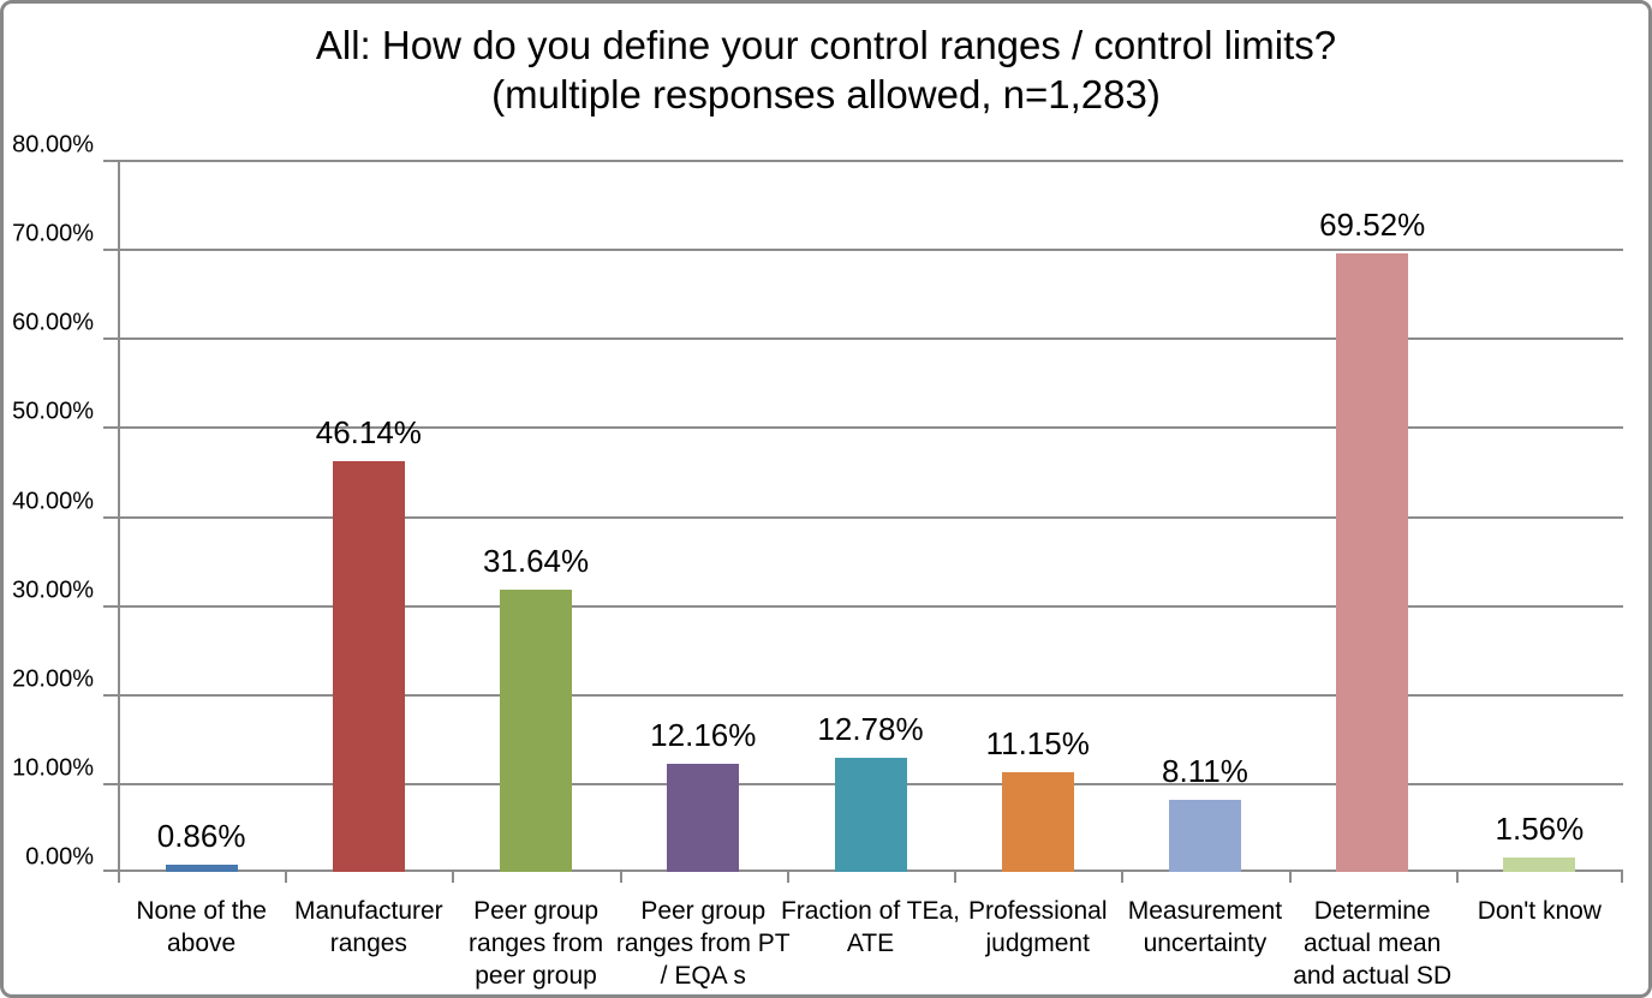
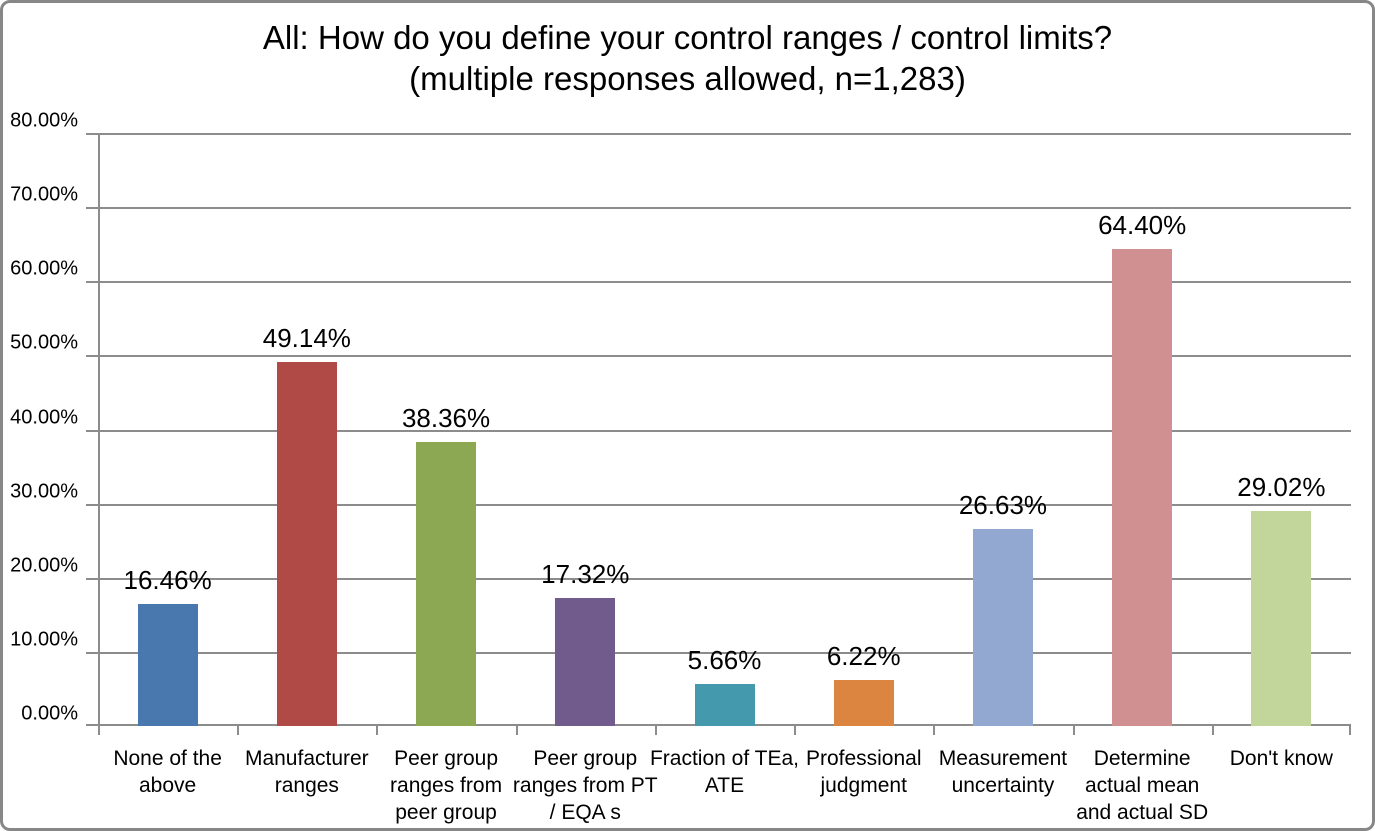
None of the above: 0.86% -> 16.46%
Manufacturer ranges: 46.14% -> 49.14%
Peer group ranges from peer group: 31.64% -> 38.36%
Peer group ranges from PT / EQA s: 12.16% -> 17.32%
Fraction of TEa, ATE: 12.78% -> 5.66%
Professional judgment: 11.15% -> 6.22%
Measurement uncertainty: 8.11% -> 26.63%
Determine actual mean and actual SD: 69.52% -> 64.40%
Don't know: 1.56% -> 29.02%
